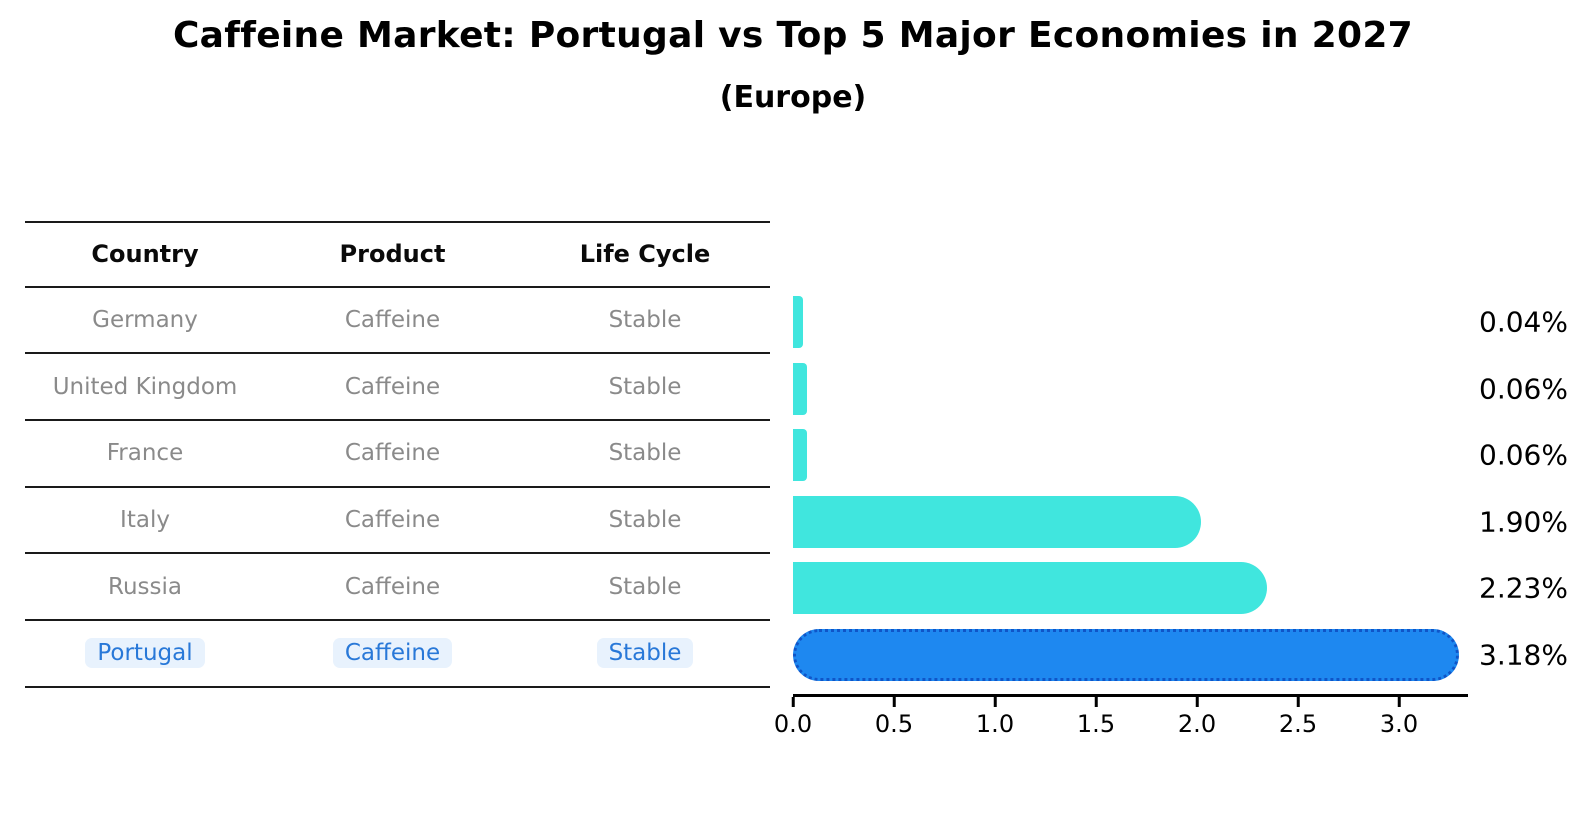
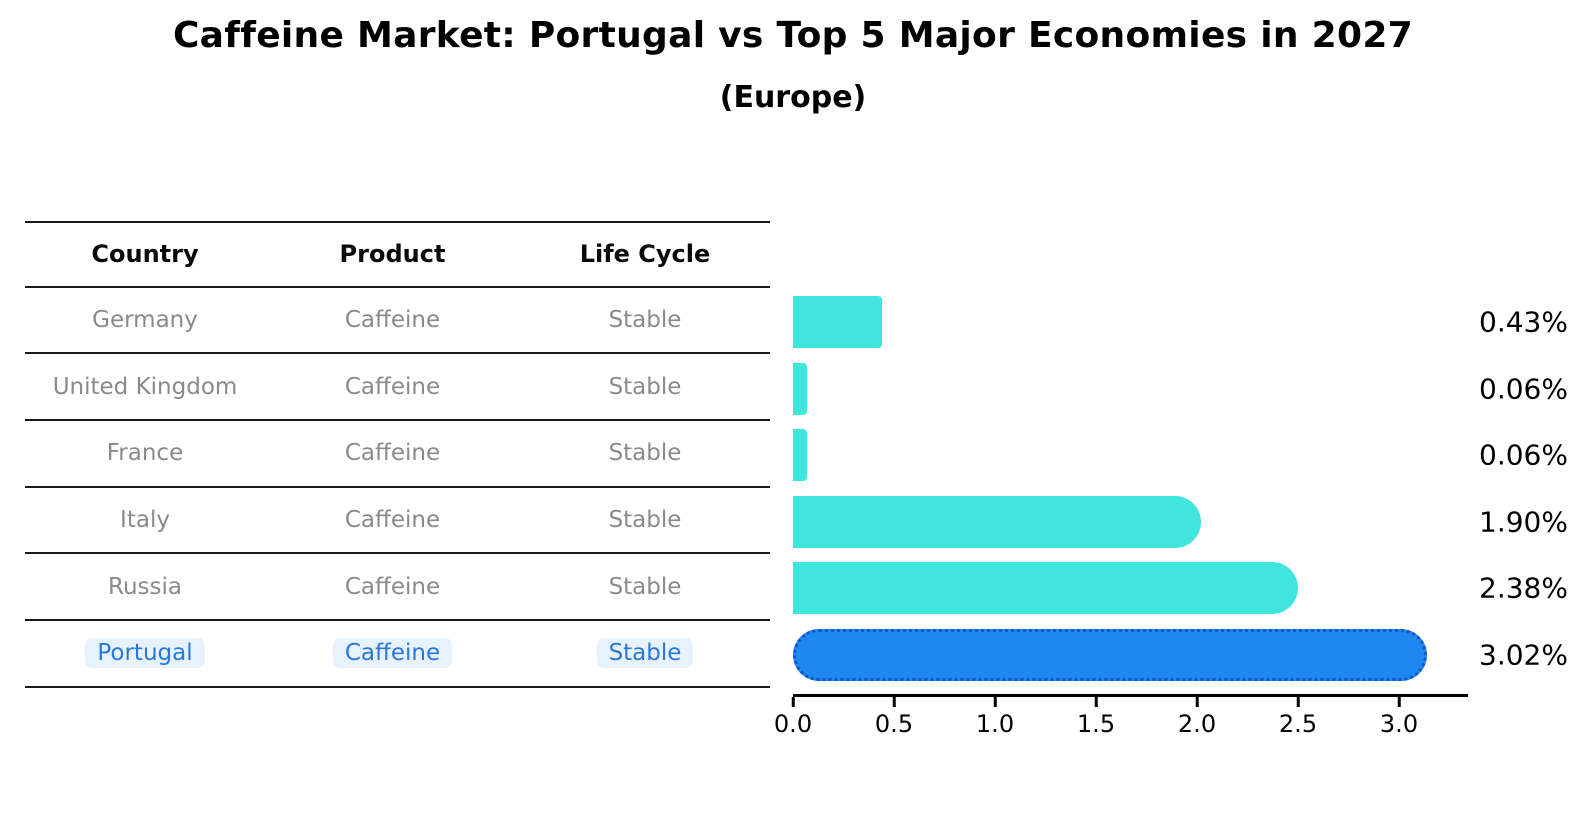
Germany: 0.04% -> 0.43%
Russia: 2.23% -> 2.38%
Portugal: 3.18% -> 3.02%
